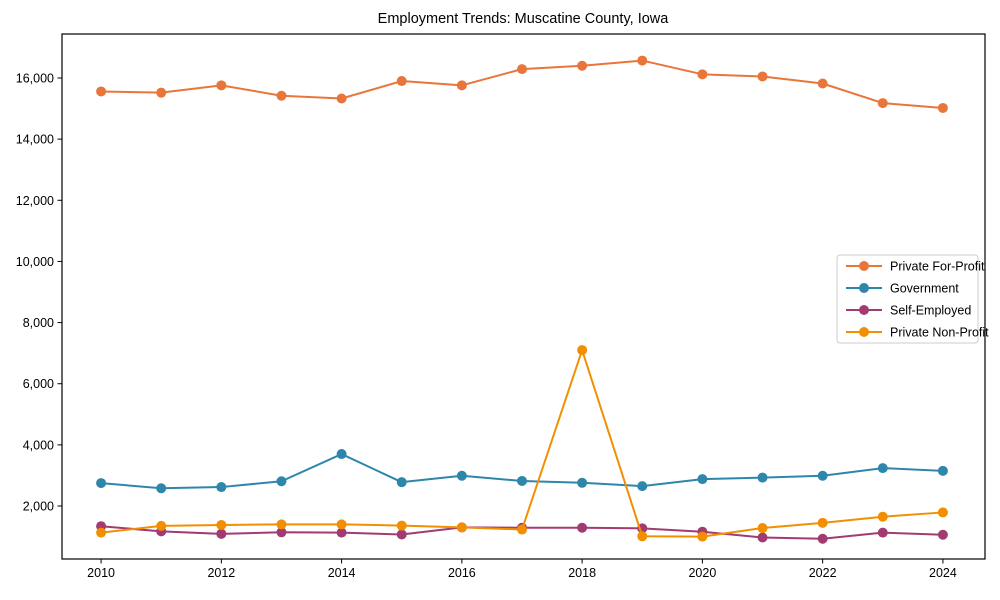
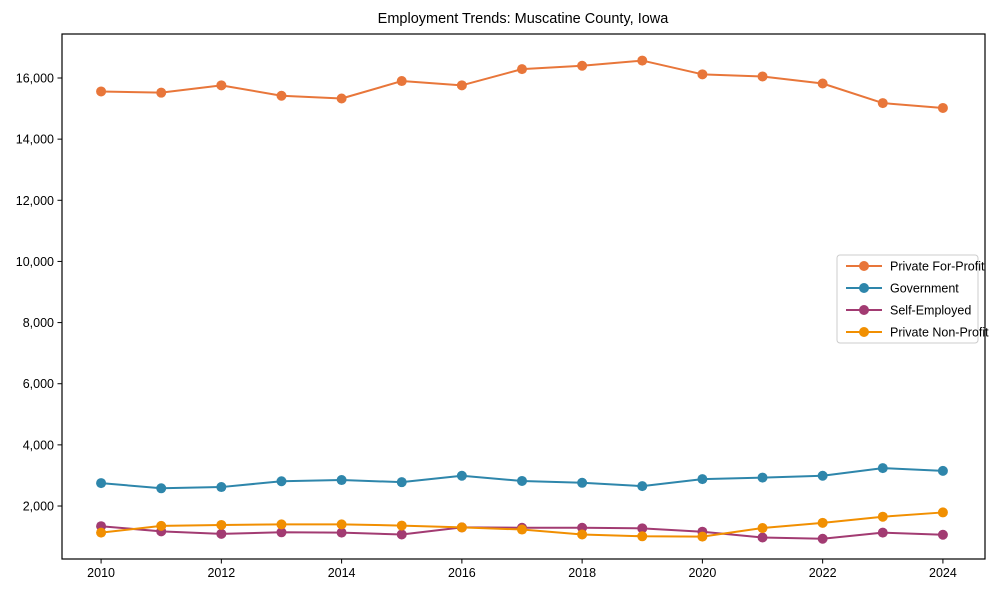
Government/2014: 3700 -> 2800
Private Non-Profit/2018: 7100 -> 1100
